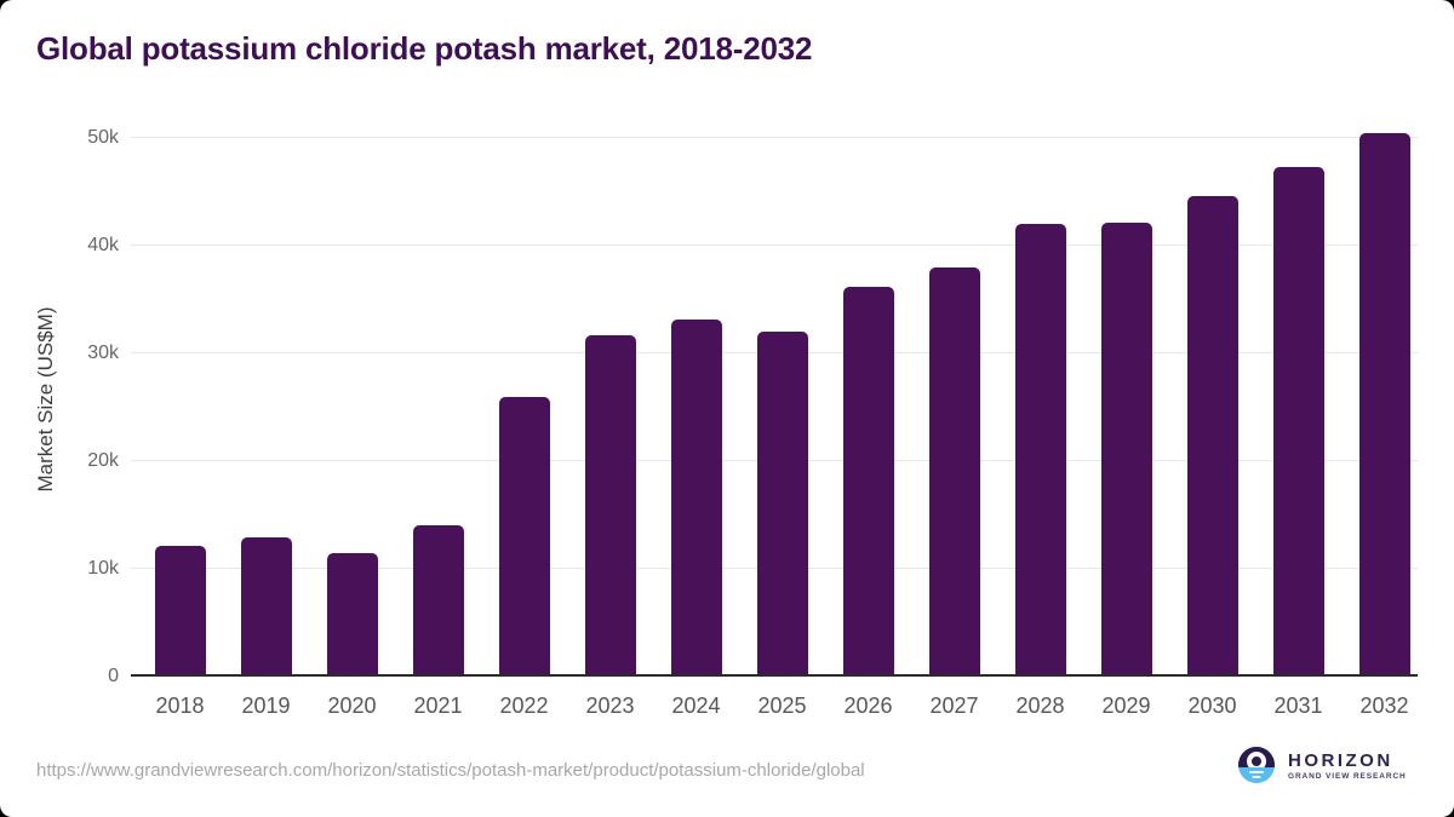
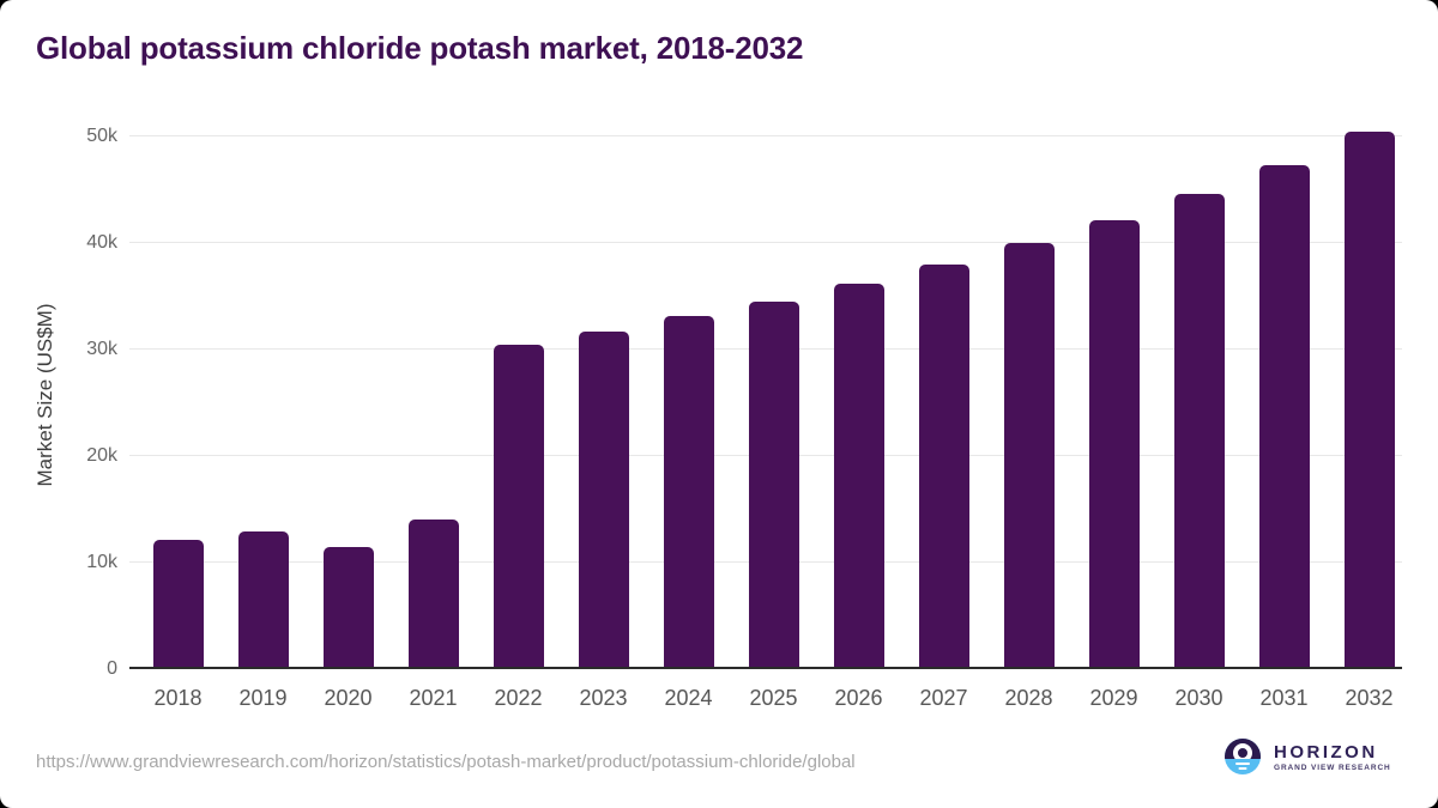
2022: 26k -> 30k
2025: 32k -> 34k
2028: 42k -> 40k
